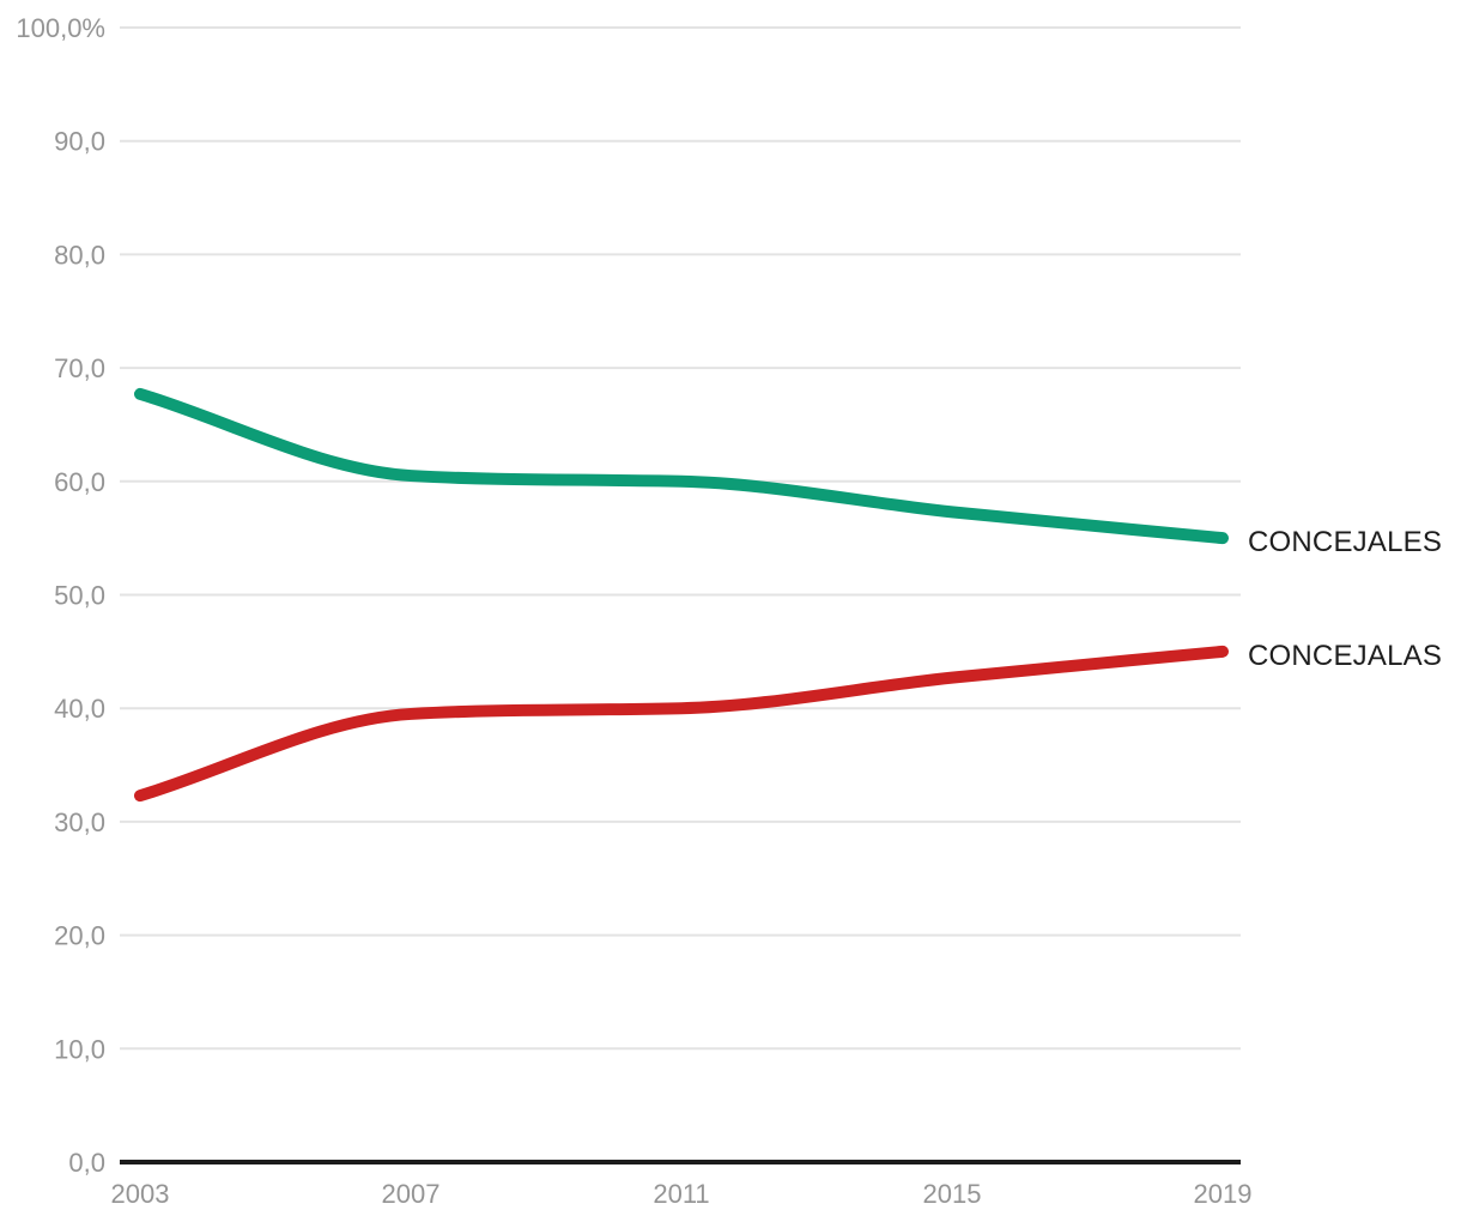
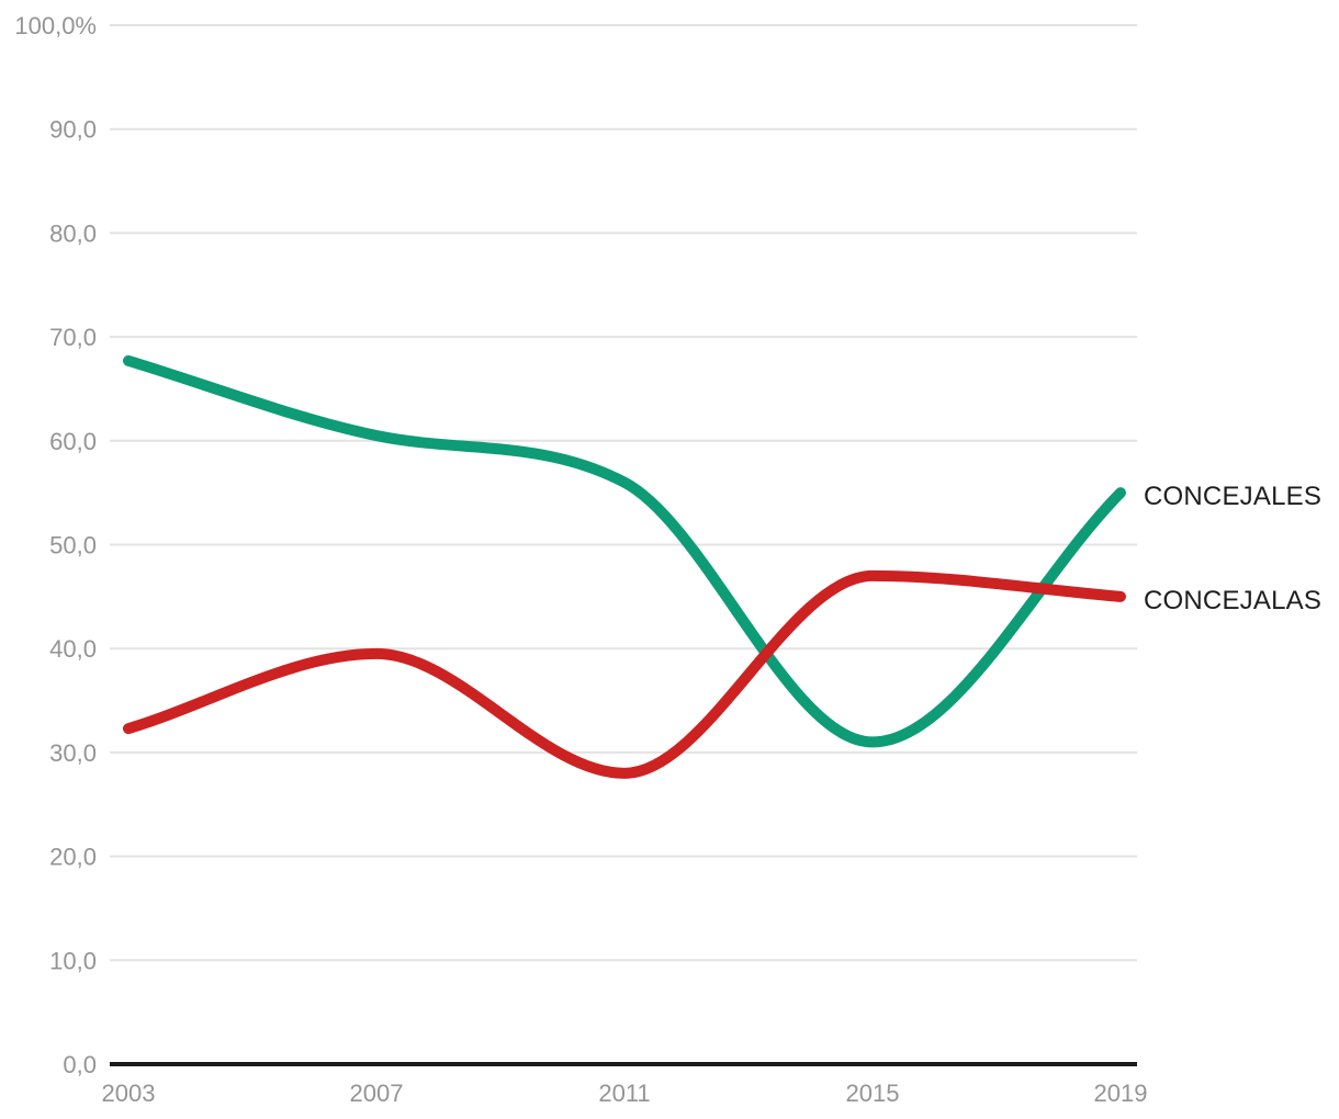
CONCEJALES/2011: 60% -> 56%
CONCEJALAS/2011: 40% -> 28%
CONCEJALES/2015: 57% -> 31%
CONCEJALAS/2015: 43% -> 47%
